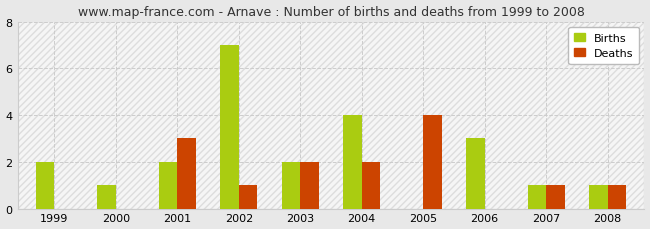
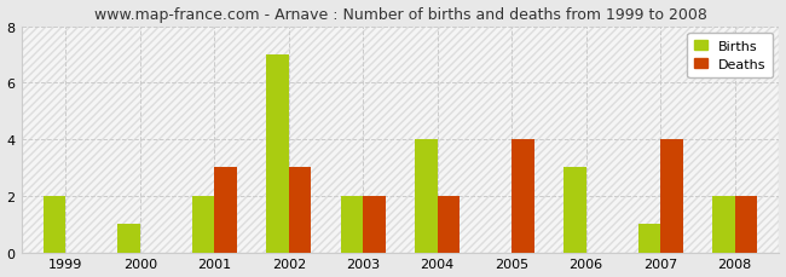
Deaths/2002: 1 -> 3
Deaths/2007: 1 -> 4
Births/2008: 1 -> 2
Deaths/2008: 1 -> 2
